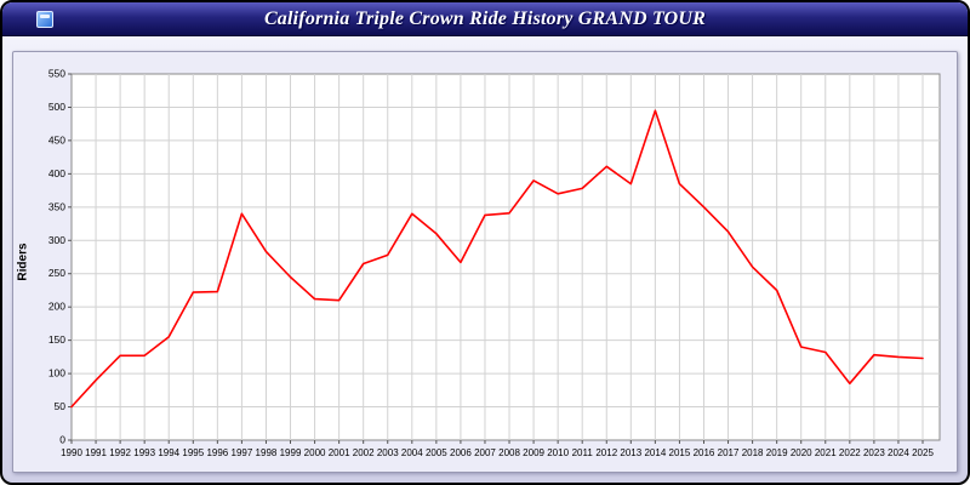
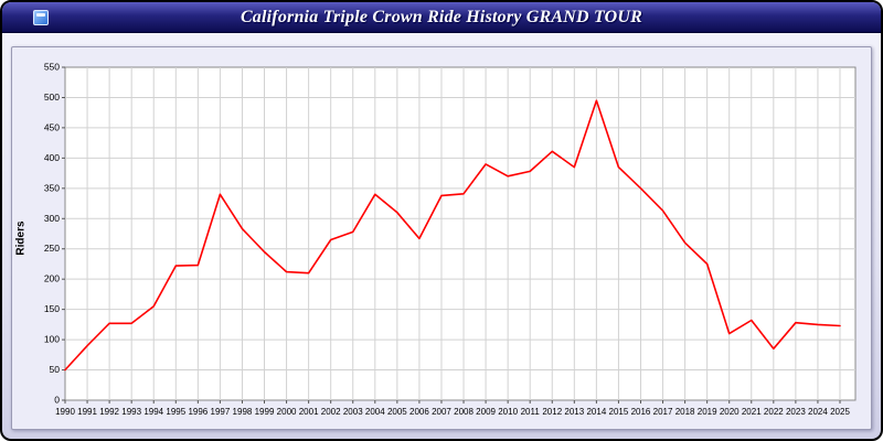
2020: 140 -> 110
